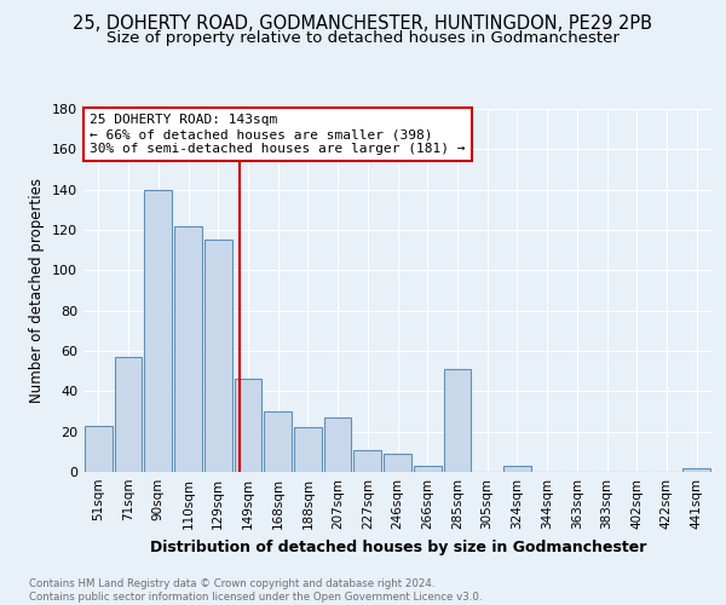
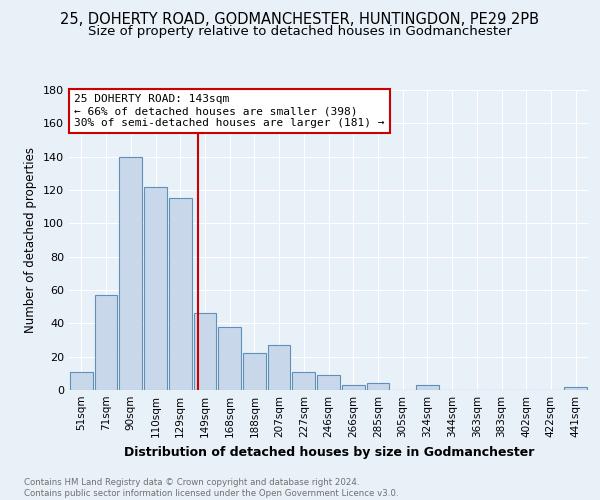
51sqm: 23 -> 11
168sqm: 30 -> 38
285sqm: 51 -> 4
